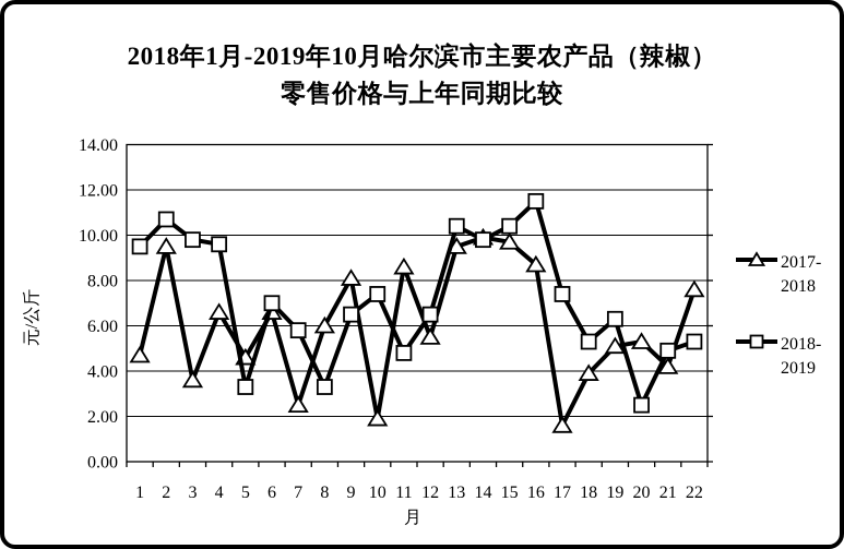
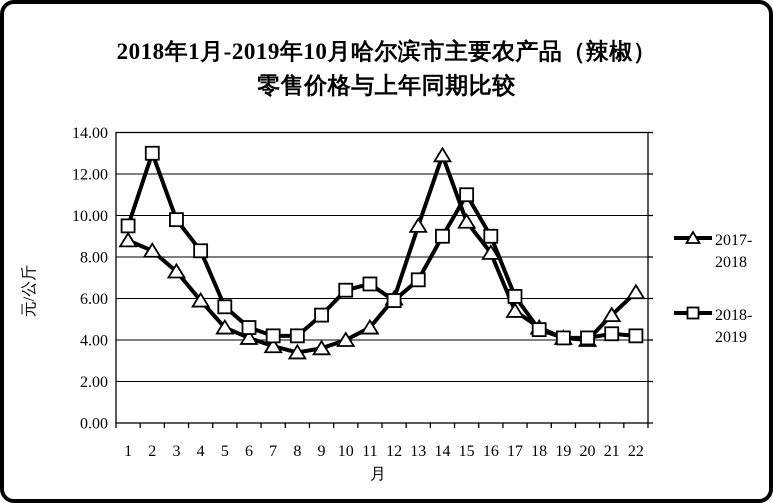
2017-2018/1: 4.7 -> 8.8
2017-2018/2: 9.5 -> 8.3
2018-2019/2: 10.7 -> 13.0
2017-2018/3: 3.6 -> 7.3
2017-2018/4: 6.6 -> 5.9
2018-2019/4: 9.6 -> 8.3
2018-2019/5: 3.3 -> 5.6
2017-2018/6: 6.6 -> 4.1
2018-2019/6: 7.0 -> 4.6
2017-2018/7: 2.5 -> 3.7
2018-2019/7: 5.8 -> 4.2
2017-2018/8: 6.0 -> 3.4
2018-2019/8: 3.3 -> 4.2
2017-2018/9: 8.1 -> 3.6
2018-2019/9: 6.5 -> 5.2
2017-2018/10: 1.9 -> 4.0
2018-2019/10: 7.4 -> 6.4
2017-2018/11: 8.6 -> 4.6
2018-2019/11: 4.8 -> 6.7
2017-2018/12: 5.5 -> 6.0
2018-2019/12: 6.5 -> 5.9
2018-2019/13: 10.4 -> 6.9
2017-2018/14: 9.9 -> 12.9
2018-2019/14: 9.8 -> 9.0
2018-2019/15: 10.4 -> 11.0
2017-2018/16: 8.7 -> 8.2
2018-2019/16: 11.5 -> 9.0
2017-2018/17: 1.6 -> 5.4
2018-2019/17: 7.4 -> 6.1
2017-2018/18: 3.9 -> 4.6
2018-2019/18: 5.3 -> 4.5
2017-2018/19: 5.1 -> 4.1
2018-2019/19: 6.3 -> 4.1
2017-2018/20: 5.3 -> 4.0
2018-2019/20: 2.5 -> 4.1
2017-2018/21: 4.2 -> 5.2
2018-2019/21: 4.9 -> 4.3
2017-2018/22: 7.6 -> 6.3
2018-2019/22: 5.3 -> 4.2
